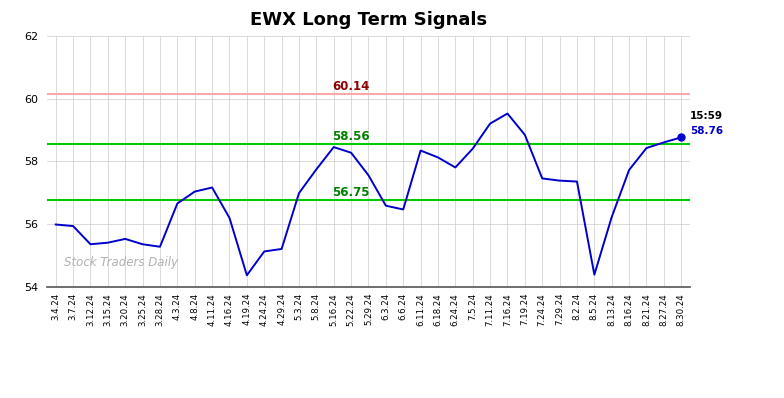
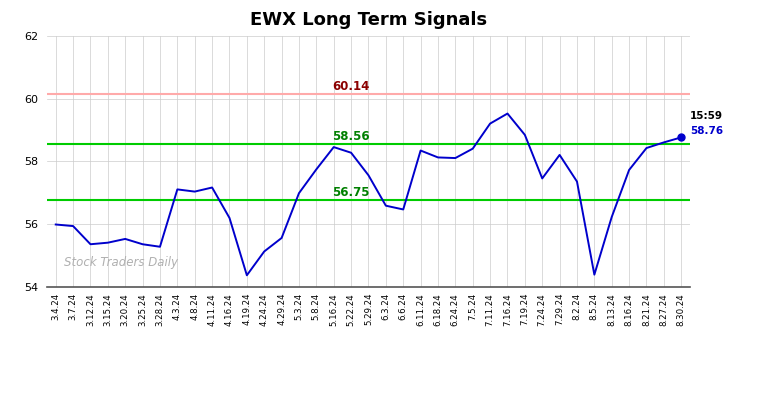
4.3.24: 56.65 -> 57.10
4.29.24: 55.20 -> 55.55
6.24.24: 57.80 -> 58.10
7.29.24: 57.38 -> 58.20
